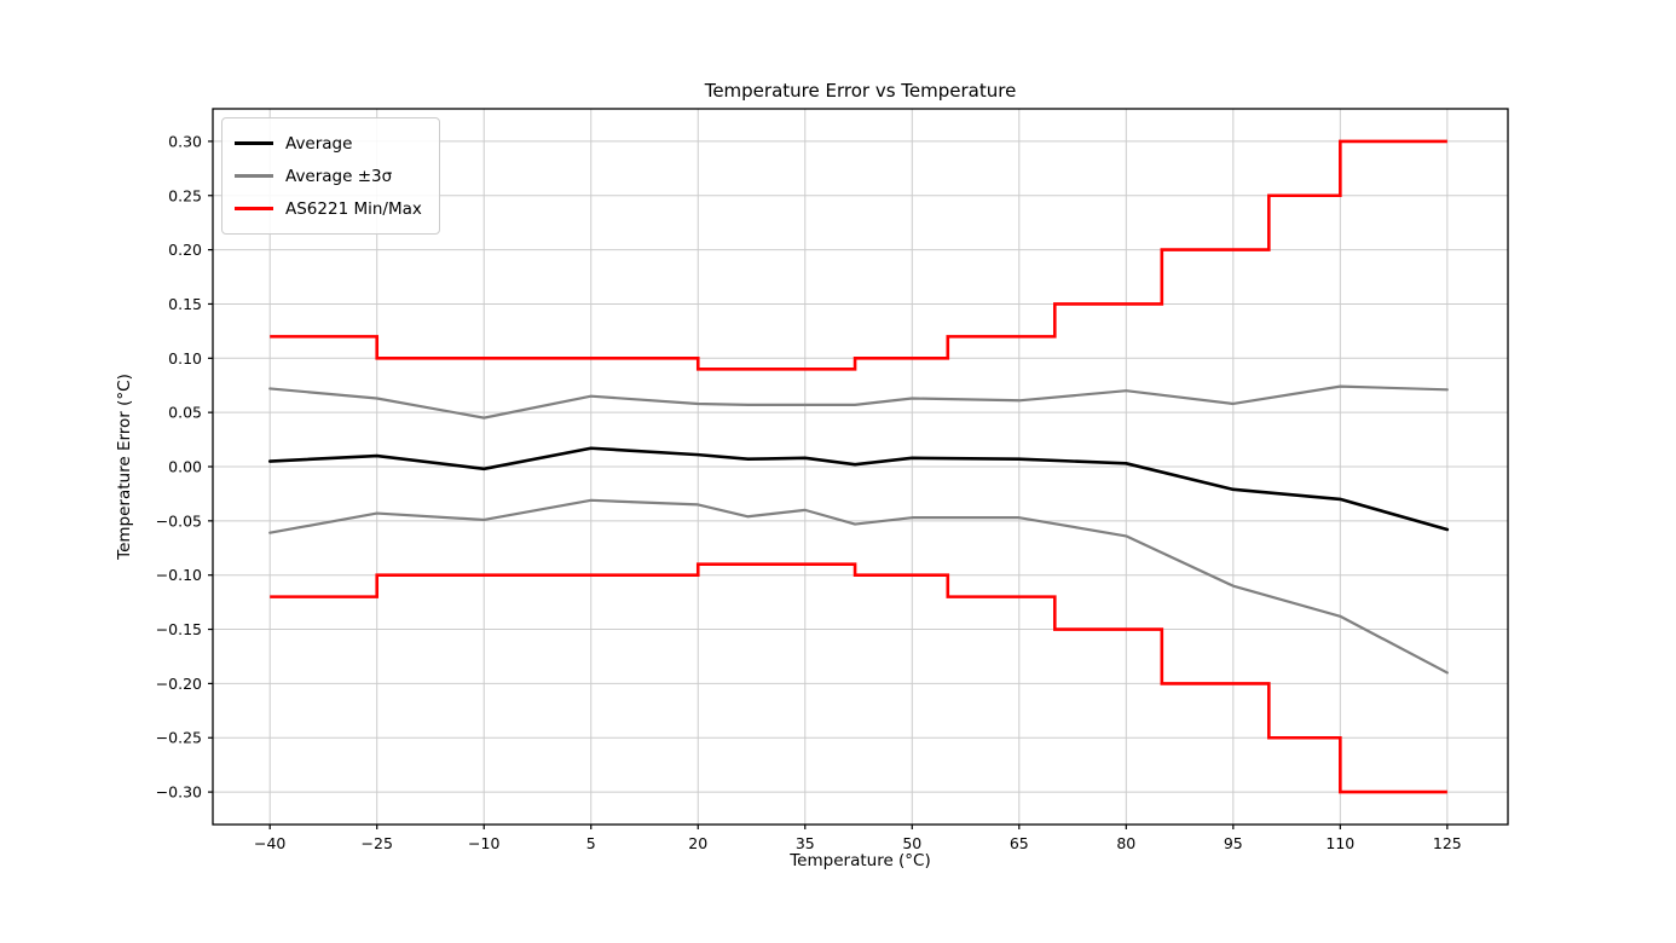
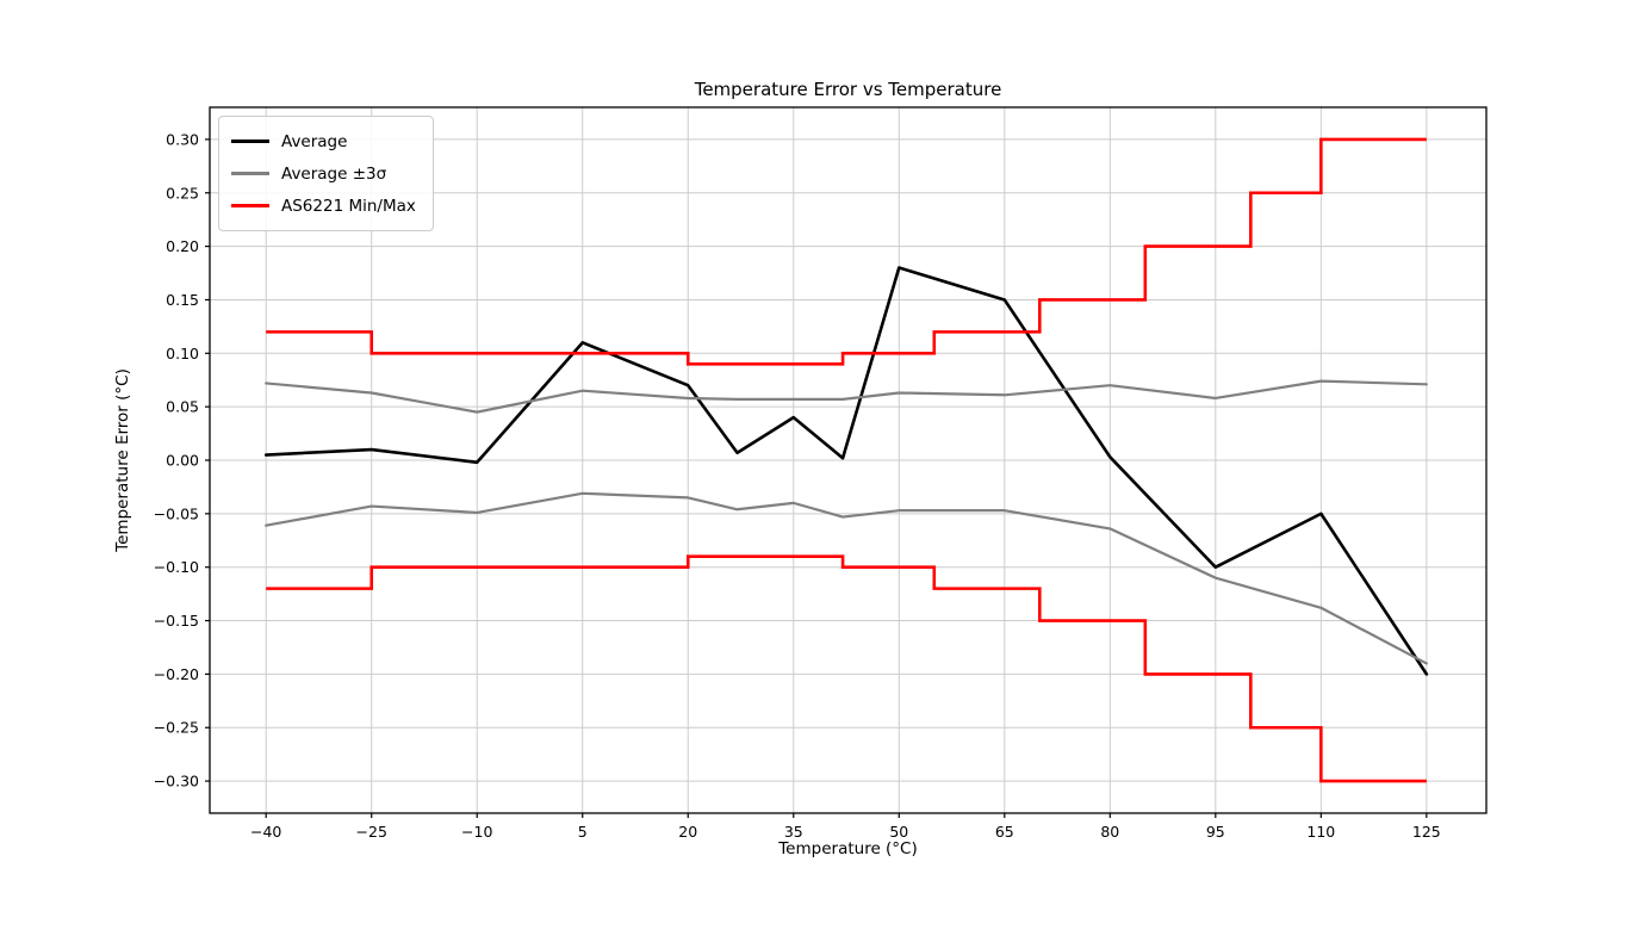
Average/5: 0.02 -> 0.11
Average/20: 0.01 -> 0.07
Average/35: 0.01 -> 0.04
Average/50: 0.01 -> 0.18
Average/65: 0.01 -> 0.15
Average/95: -0.02 -> -0.10
Average/110: -0.03 -> -0.05
Average/125: -0.06 -> -0.20
